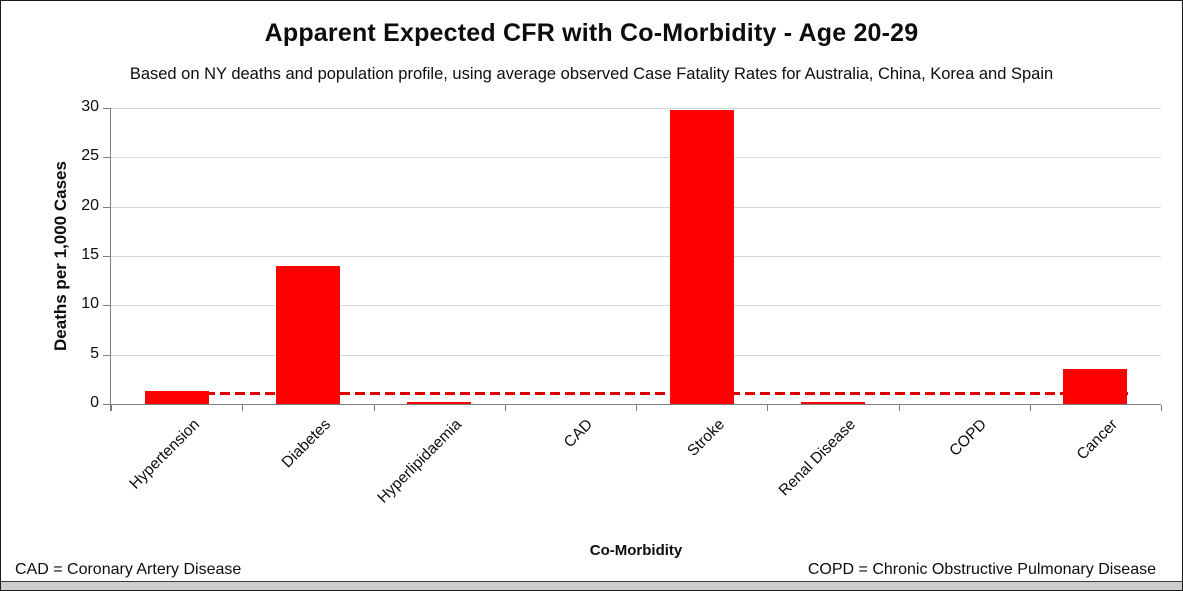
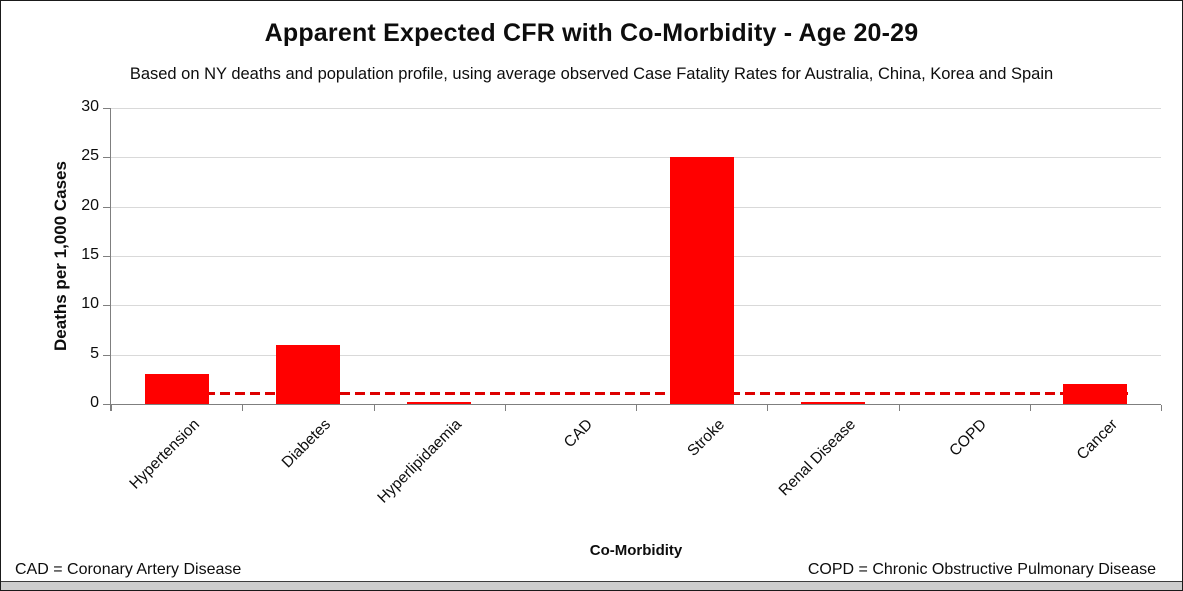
Hypertension: 1 -> 3
Diabetes: 14 -> 6
Stroke: 30 -> 25
Cancer: 4 -> 2
